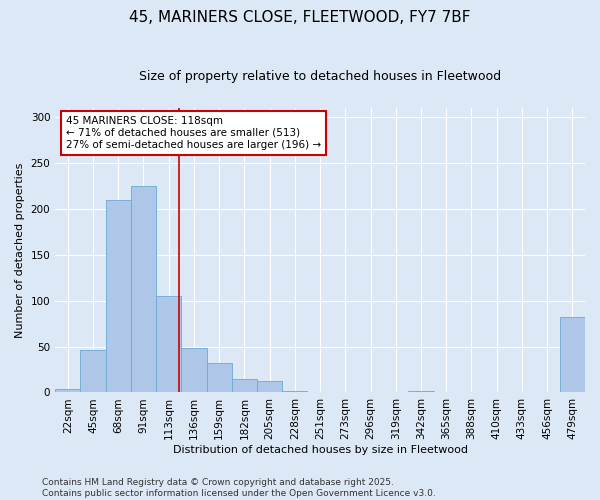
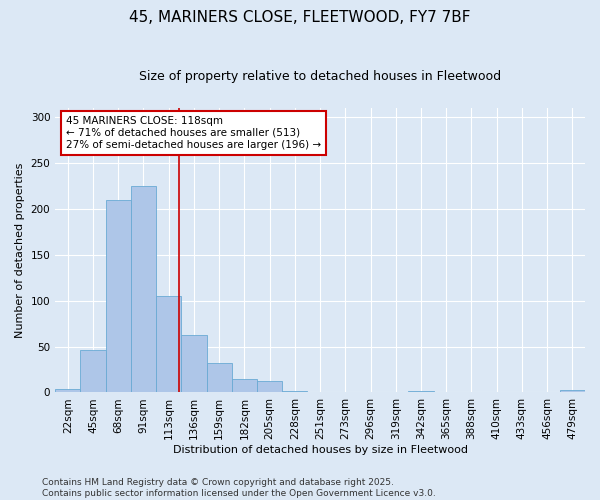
136sqm: 48 -> 63
479sqm: 82 -> 3
